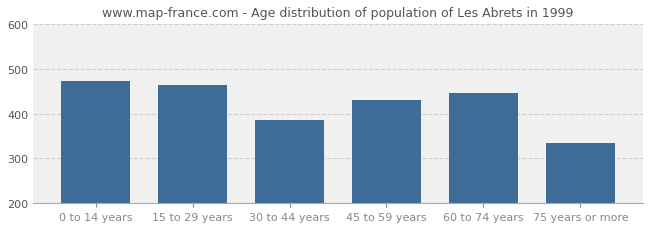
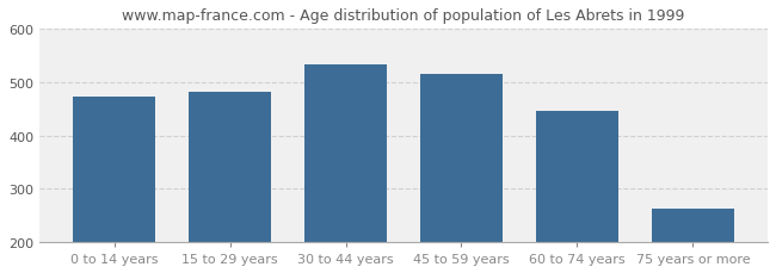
15 to 29 years: 465 -> 481
30 to 44 years: 385 -> 533
45 to 59 years: 430 -> 516
75 years or more: 335 -> 263
